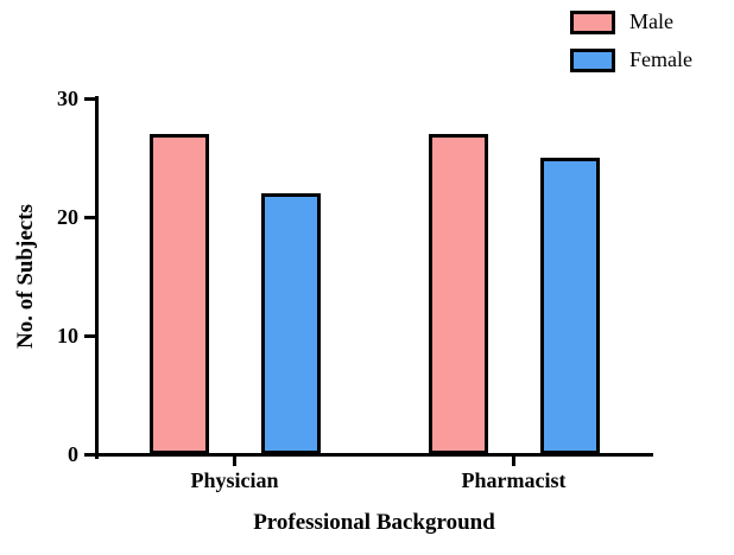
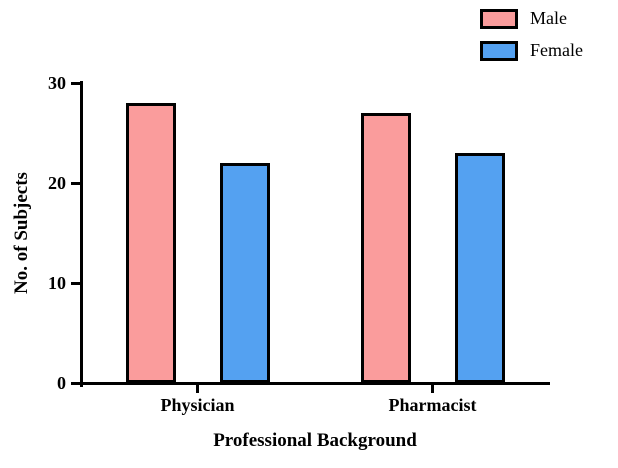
Male/Physician: 27 -> 28
Female/Pharmacist: 25 -> 23
